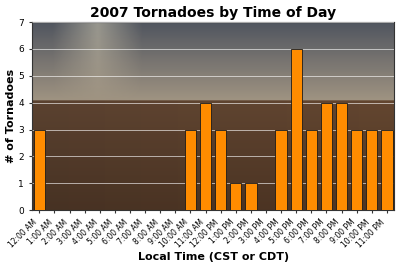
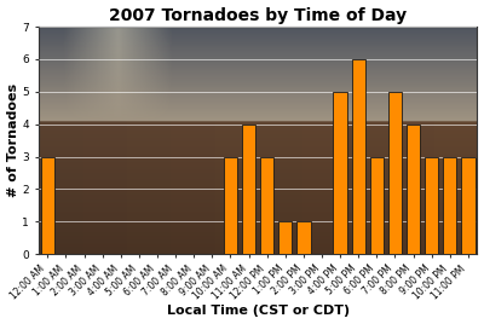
4:00 PM: 3 -> 5
7:00 PM: 4 -> 5
